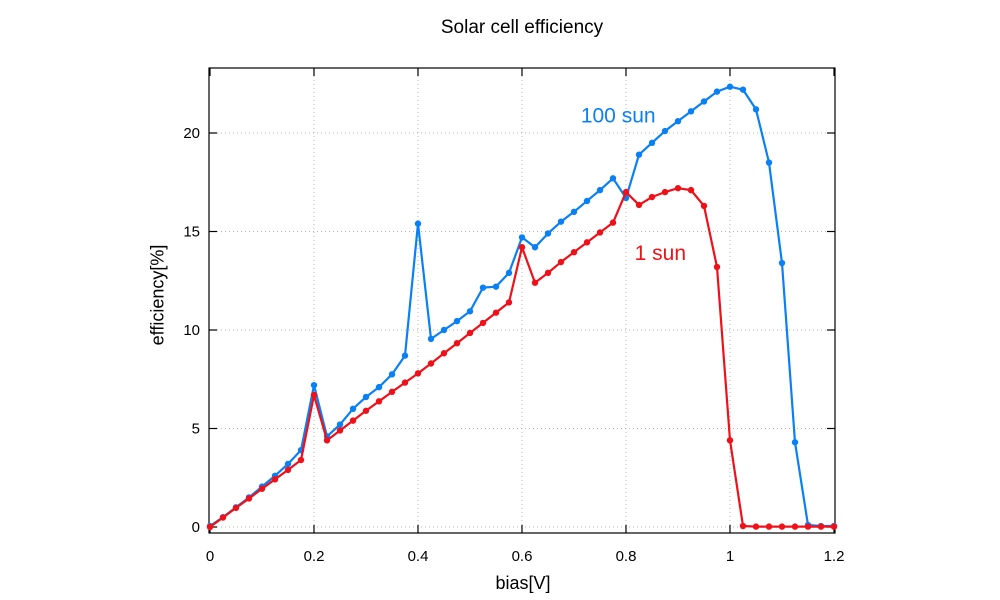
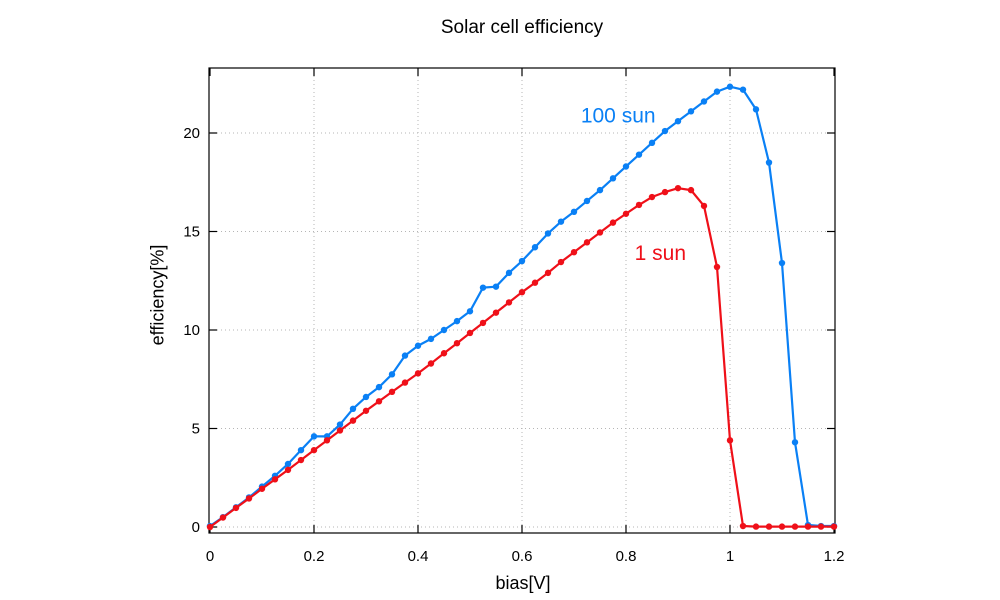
100 sun/0.2: 7.2 -> 4.6
1 sun/0.2: 6.7 -> 3.9
100 sun/0.4: 15.4 -> 9.2
100 sun/0.6: 14.7 -> 13.5
1 sun/0.6: 14.2 -> 11.9
100 sun/0.8: 16.7 -> 18.3
1 sun/0.8: 17.0 -> 15.9
